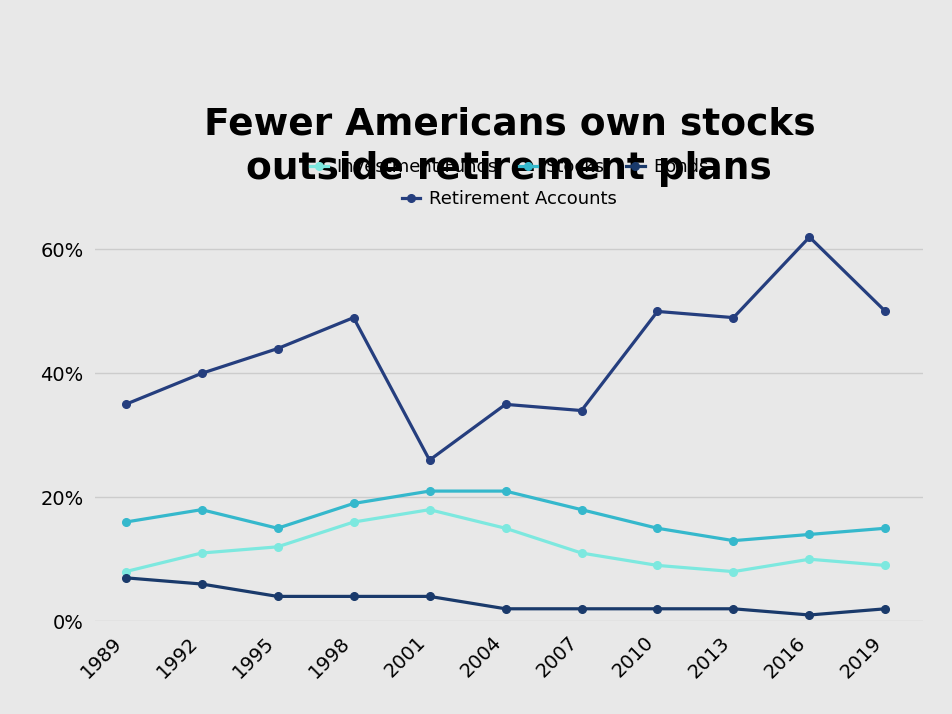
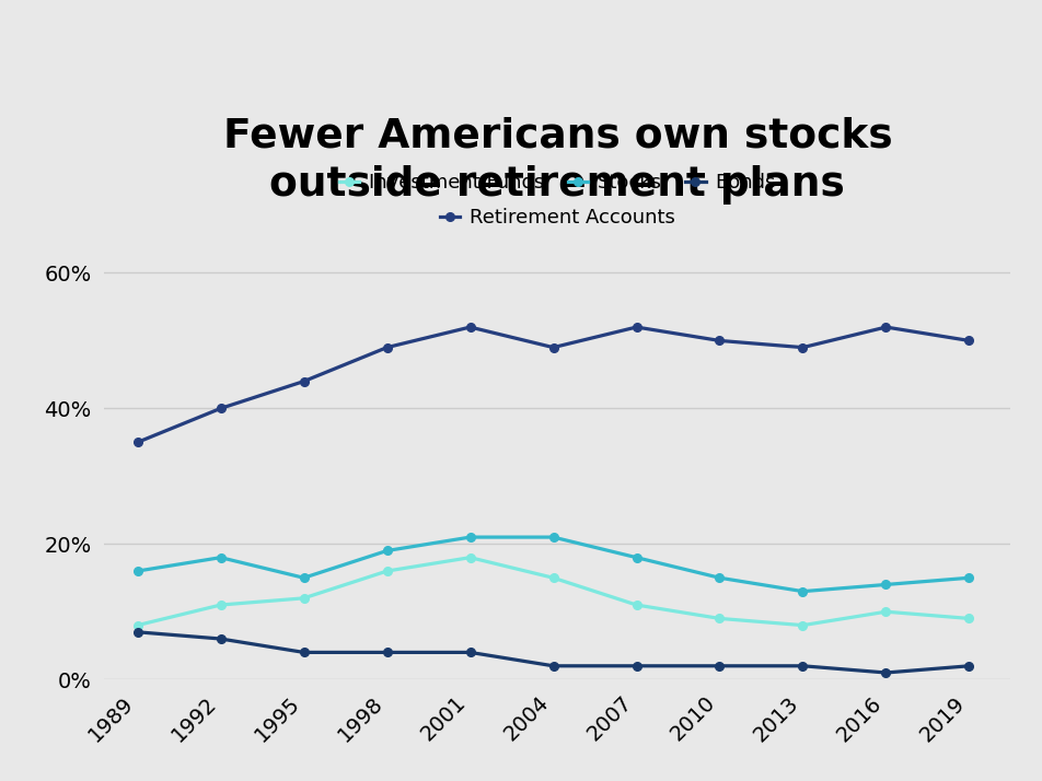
Retirement Accounts/2001: 26% -> 52%
Retirement Accounts/2004: 35% -> 49%
Retirement Accounts/2007: 34% -> 52%
Retirement Accounts/2016: 62% -> 52%
